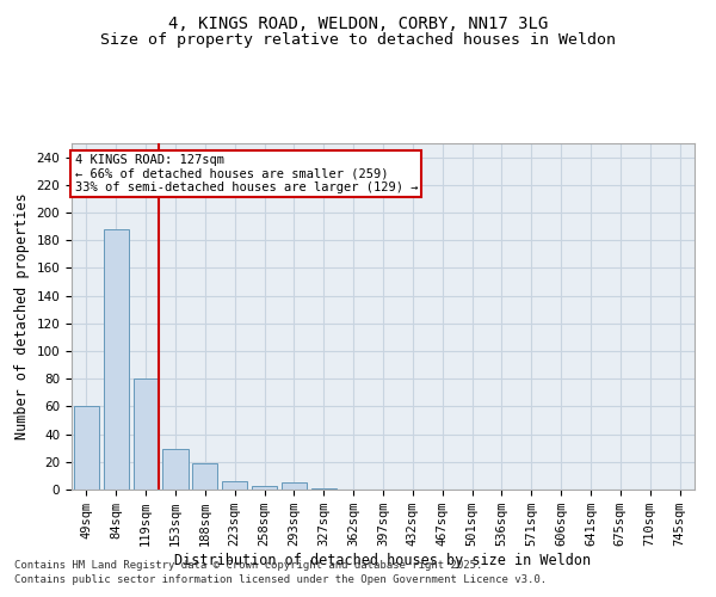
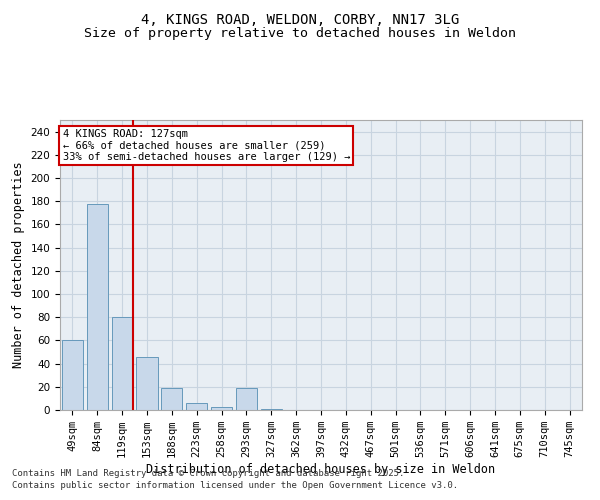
84sqm: 188 -> 178
153sqm: 29 -> 46
293sqm: 5 -> 19
